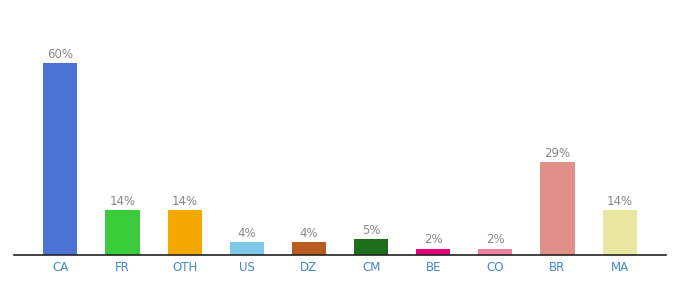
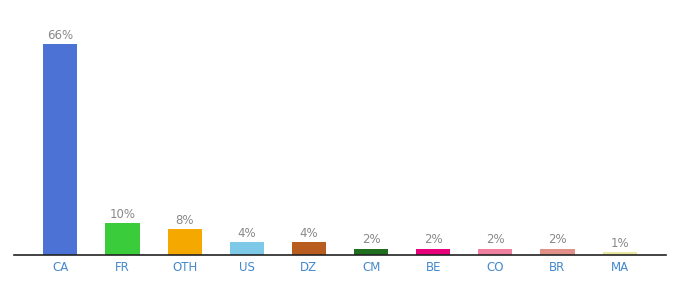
CA: 60% -> 66%
FR: 14% -> 10%
OTH: 14% -> 8%
CM: 5% -> 2%
BR: 29% -> 2%
MA: 14% -> 1%
